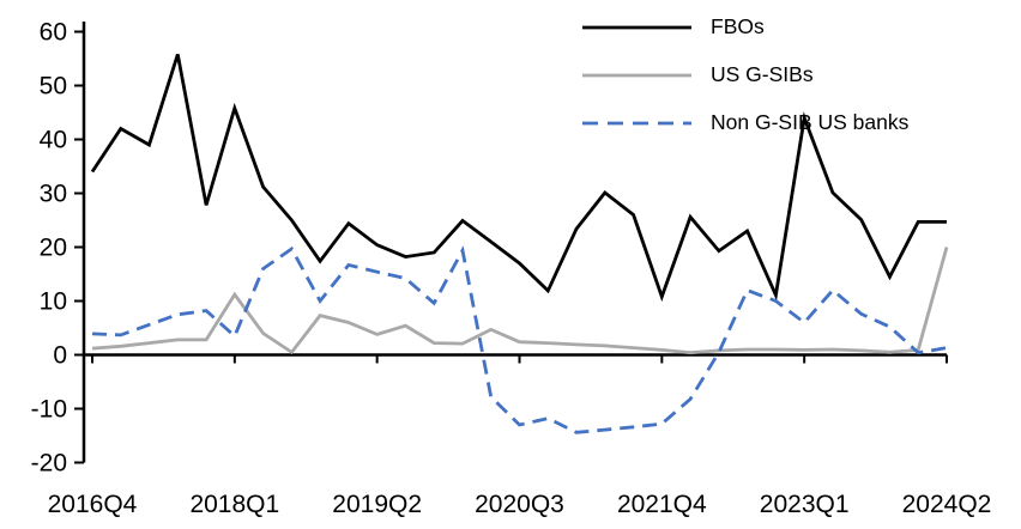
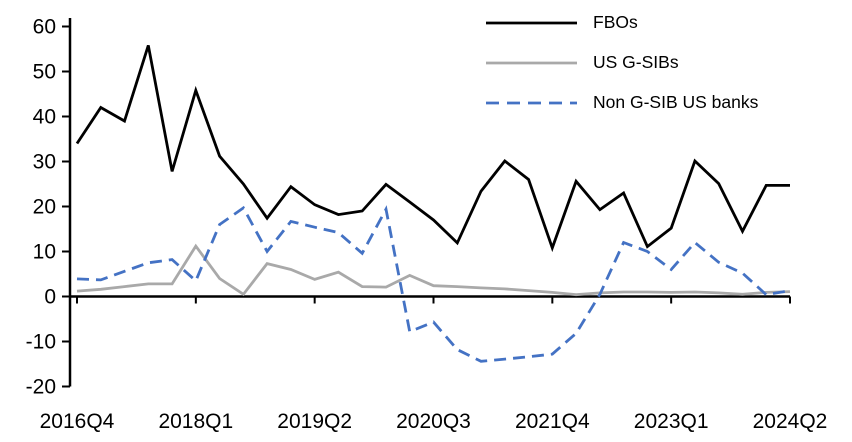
Non G-SIB US banks/2020Q3: -13 -> -6
FBOs/2023Q1: 44 -> 15
US G-SIBs/2024Q2: 20 -> 1
